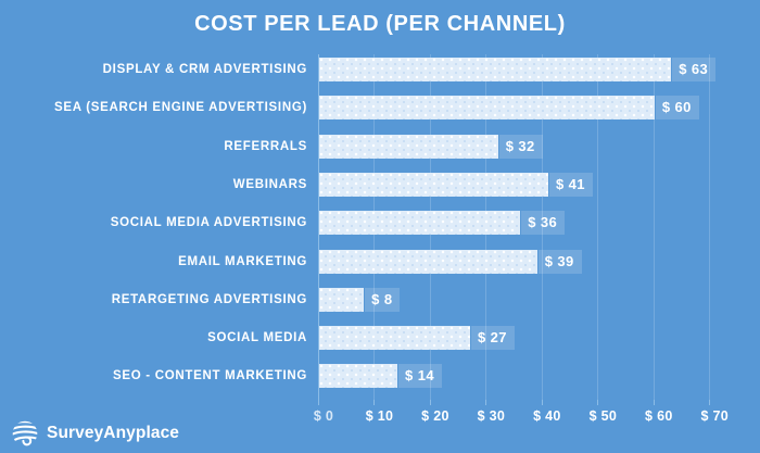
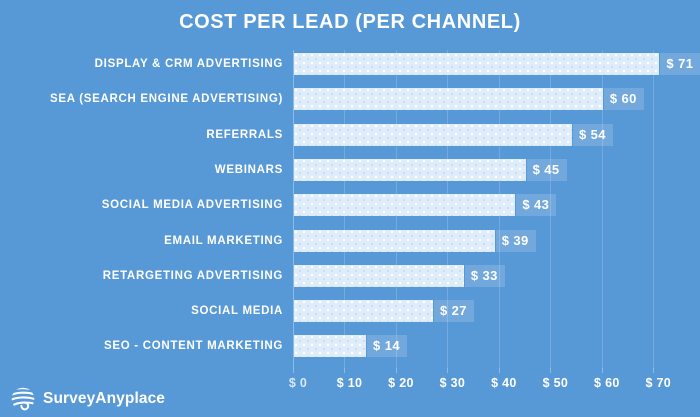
DISPLAY & CRM ADVERTISING: 63 -> 71
REFERRALS: 32 -> 54
WEBINARS: 41 -> 45
SOCIAL MEDIA ADVERTISING: 36 -> 43
RETARGETING ADVERTISING: 8 -> 33
